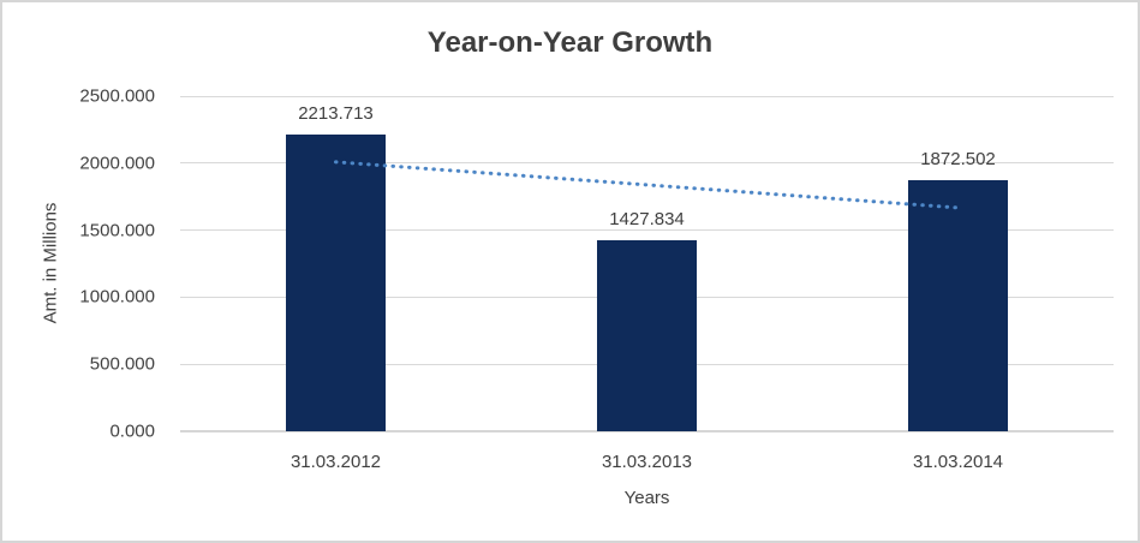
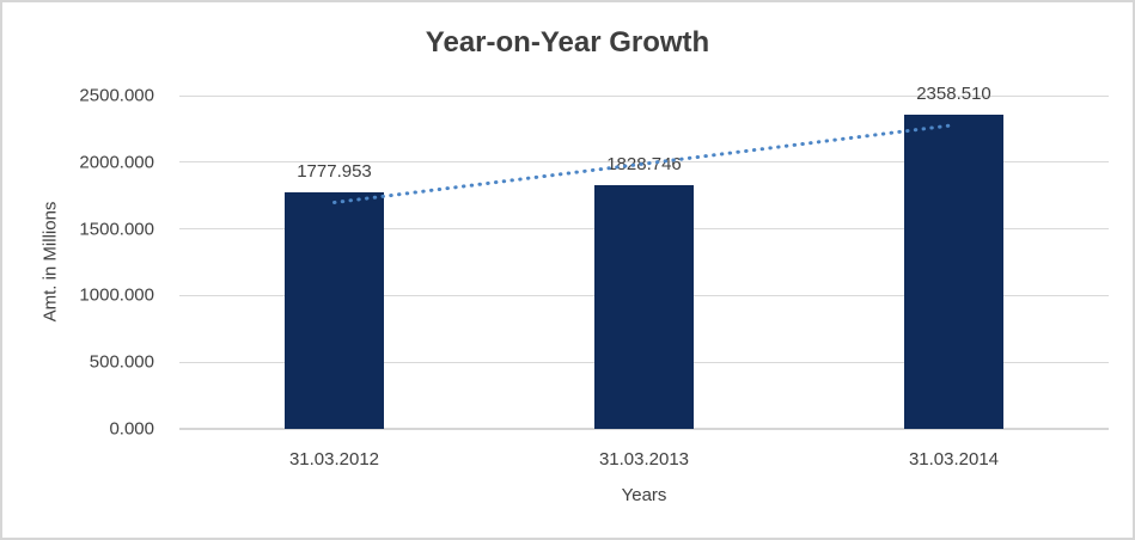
31.03.2012: 2213.713 -> 1777.953
31.03.2013: 1427.834 -> 1828.746
31.03.2014: 1872.502 -> 2358.510
